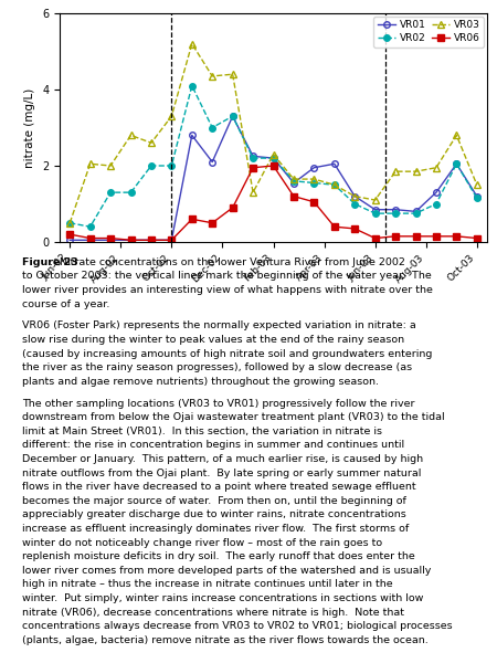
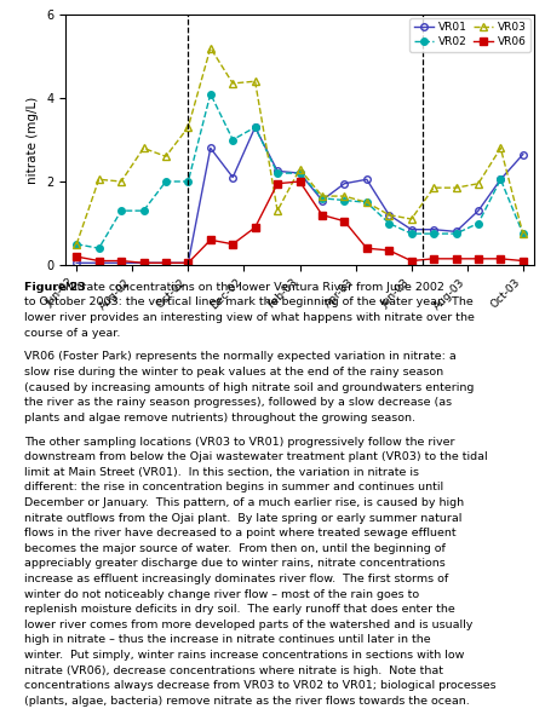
VR01/Oct-03: 1.20 -> 2.65
VR02/Oct-03: 1.15 -> 0.75
VR03/Oct-03: 1.50 -> 0.75
